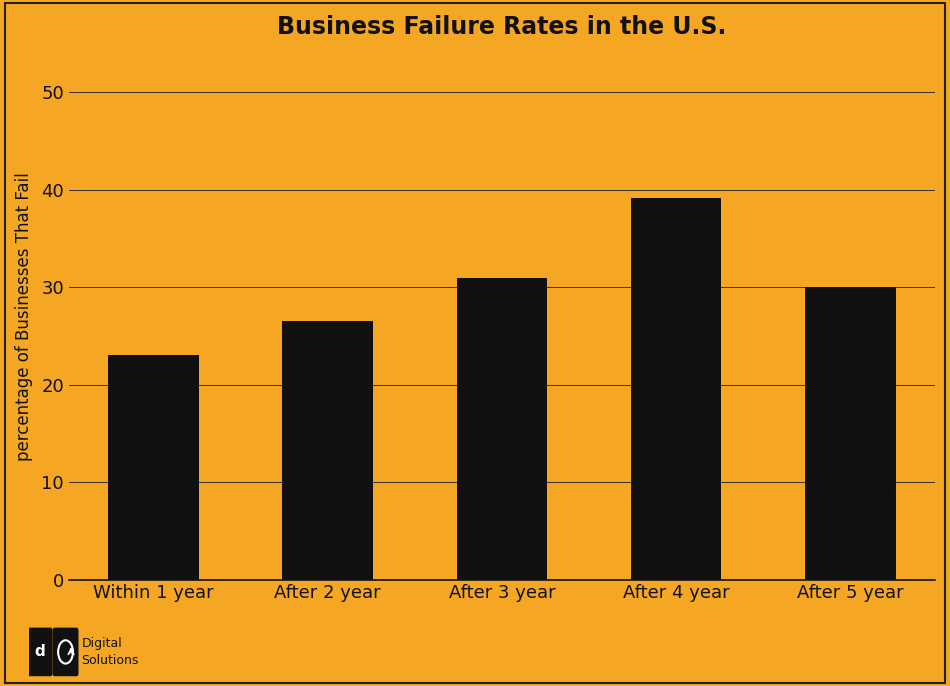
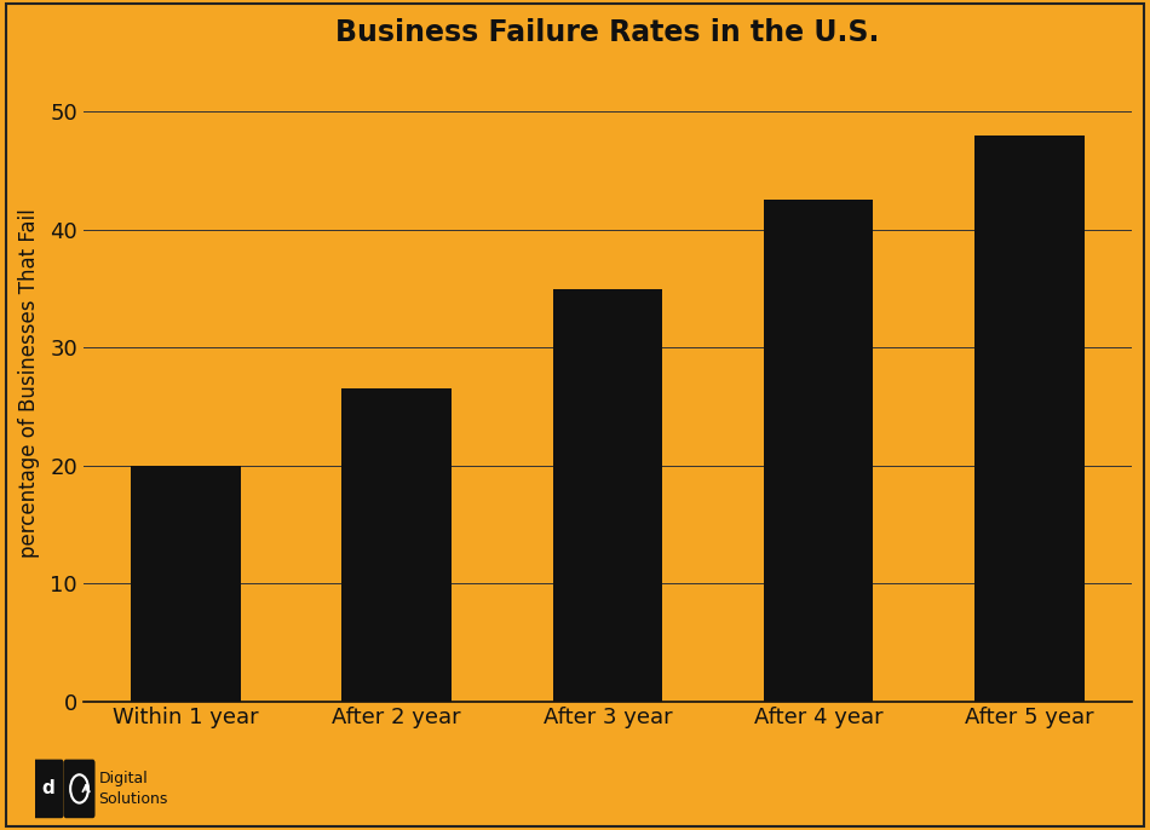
Within 1 year: 23.0 -> 20.0
After 3 year: 31.0 -> 35.0
After 4 year: 39.2 -> 42.5
After 5 year: 30.0 -> 48.0
